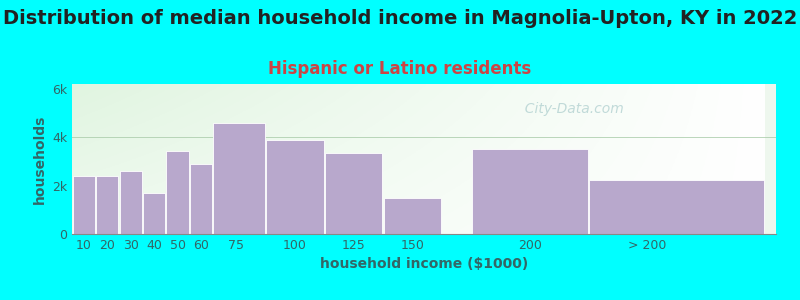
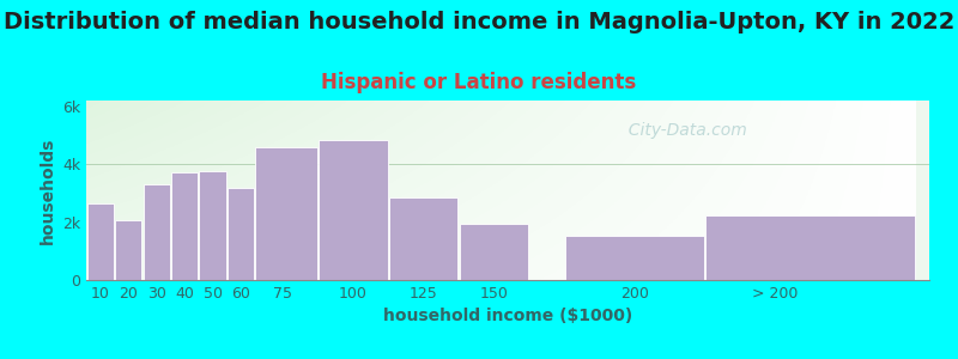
10: 2.40k -> 2.65k
20: 2.40k -> 2.05k
30: 2.60k -> 3.30k
40: 1.70k -> 3.70k
50: 3.45k -> 3.75k
60: 2.90k -> 3.20k
100: 3.90k -> 4.85k
125: 3.35k -> 2.85k
150: 1.50k -> 1.95k
200: 3.50k -> 1.55k
